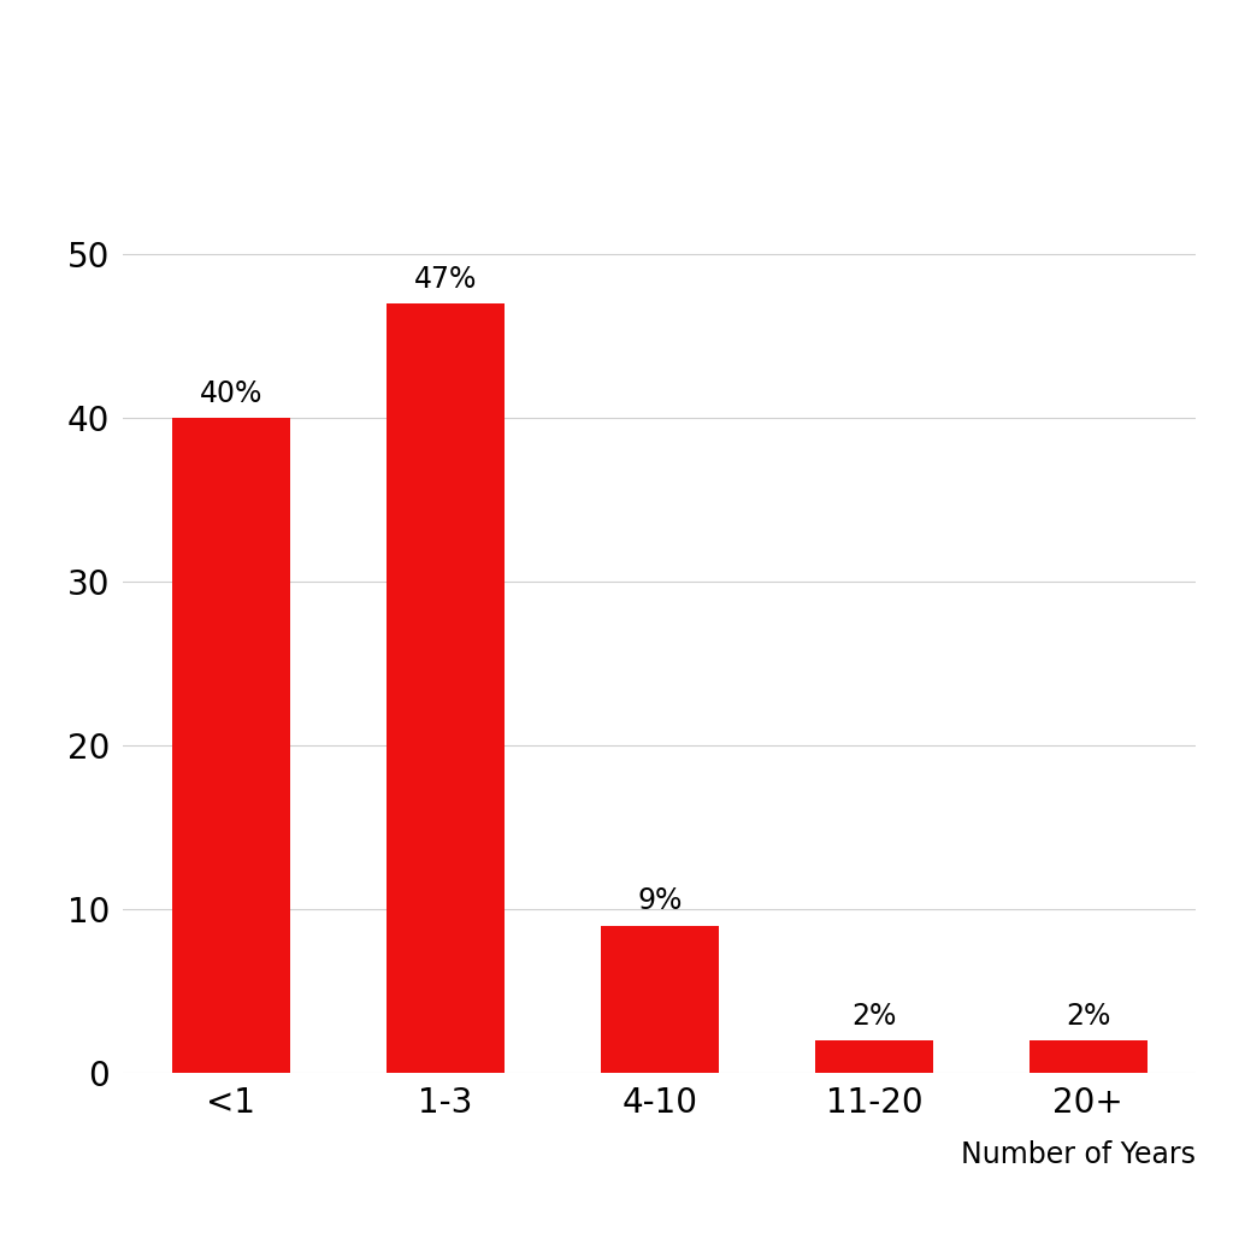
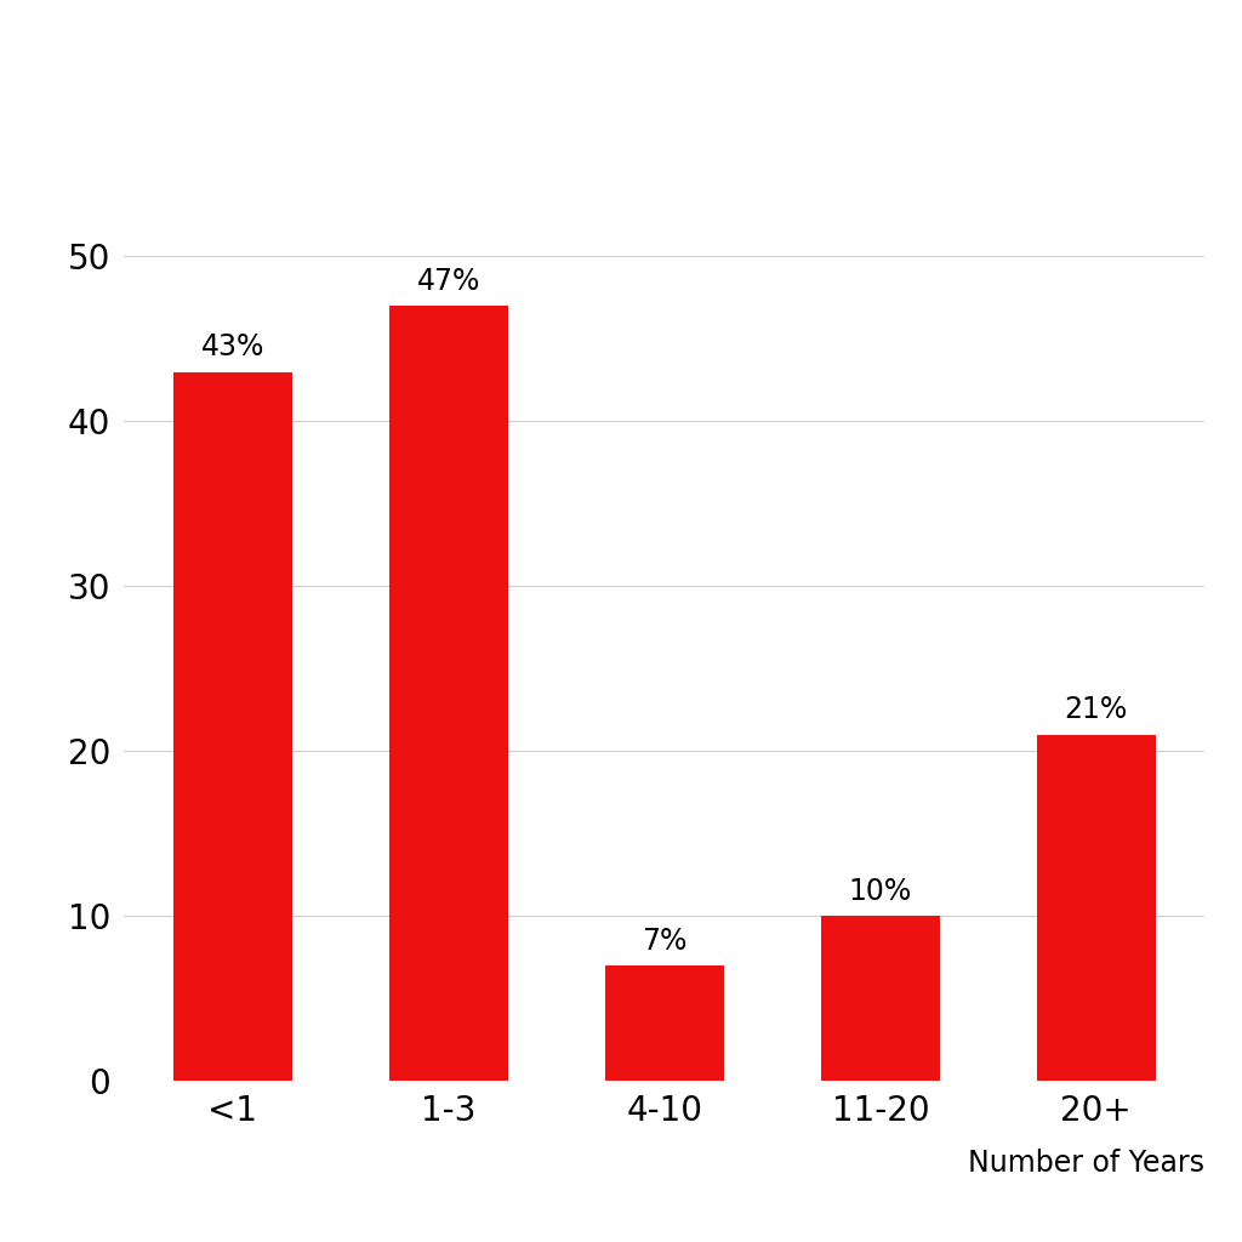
<1: 40% -> 43%
4-10: 9% -> 7%
11-20: 2% -> 10%
20+: 2% -> 21%
